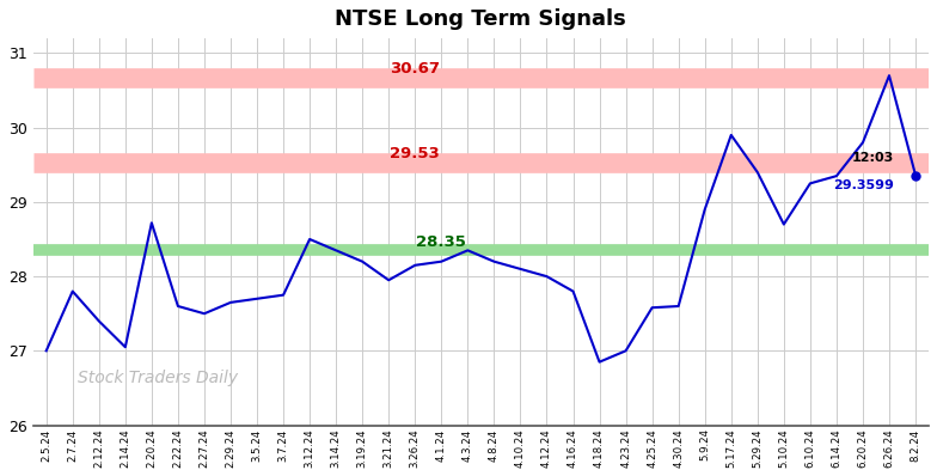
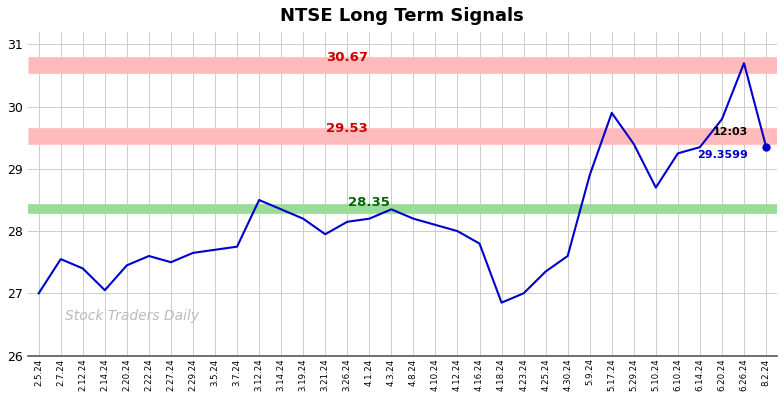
2.7.24: 27.80 -> 27.55
2.20.24: 28.72 -> 27.45
4.25.24: 27.58 -> 27.35
